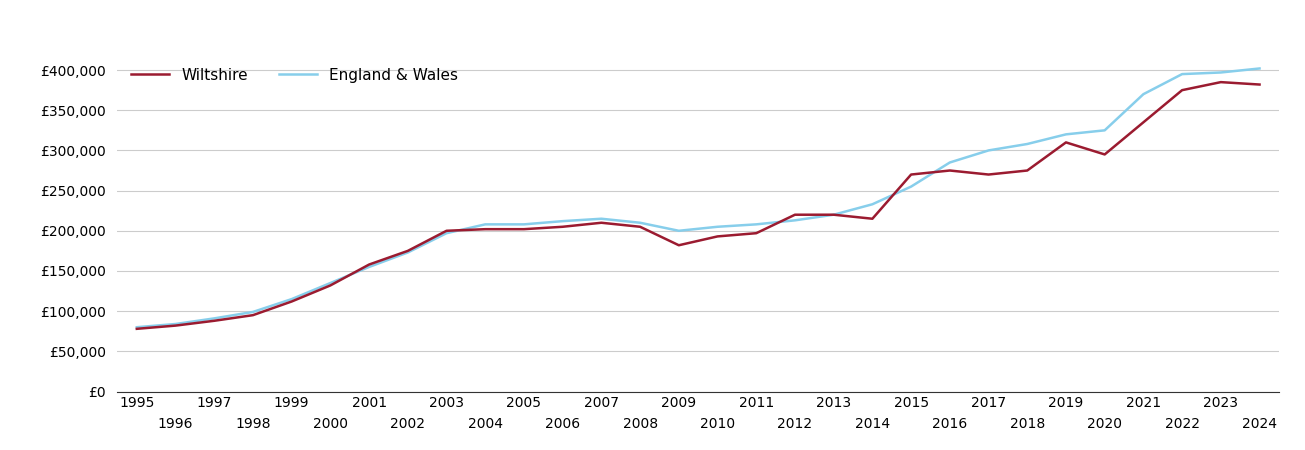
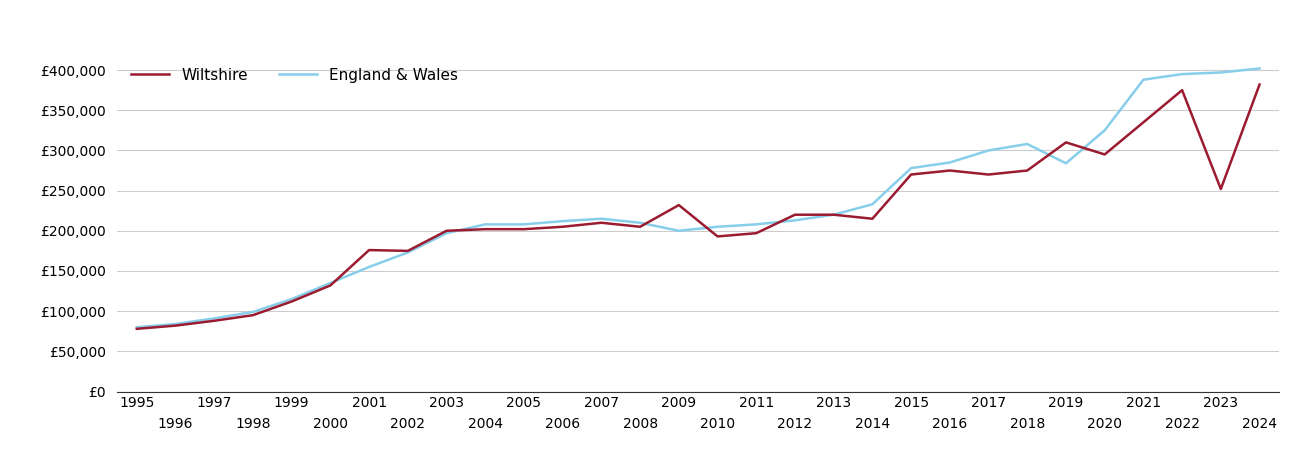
Wiltshire/2001: £158,000 -> £176,000
Wiltshire/2009: £182,000 -> £232,000
England & Wales/2015: £255,000 -> £278,000
England & Wales/2019: £320,000 -> £284,000
England & Wales/2021: £370,000 -> £388,000
Wiltshire/2023: £385,000 -> £252,000
